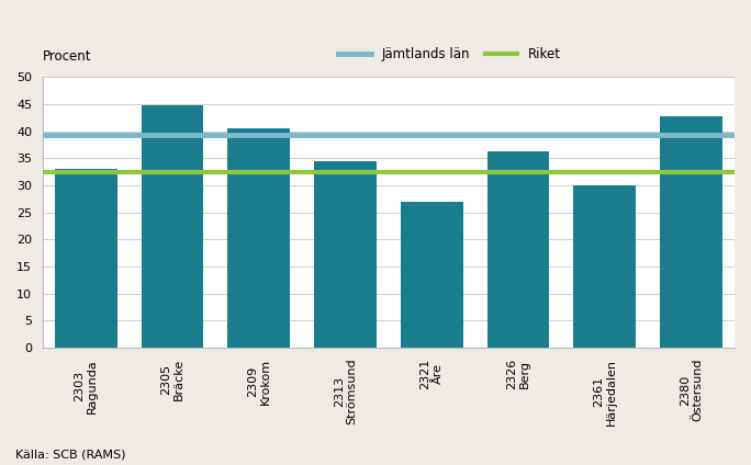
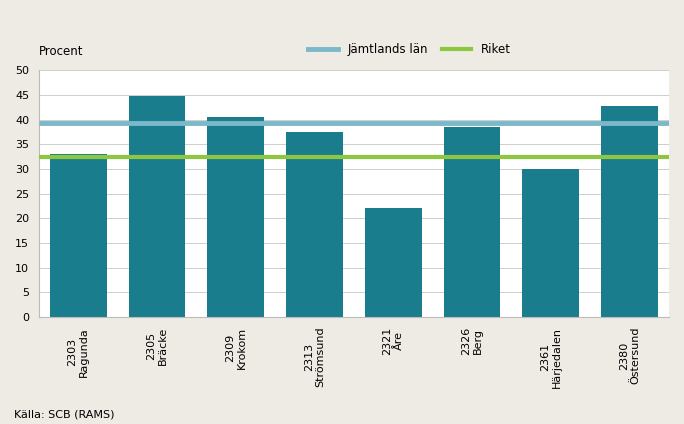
2313 Strömsund: 34.5 -> 37.5
2321 Åre: 27.0 -> 22.0
2326 Berg: 36.3 -> 38.5
